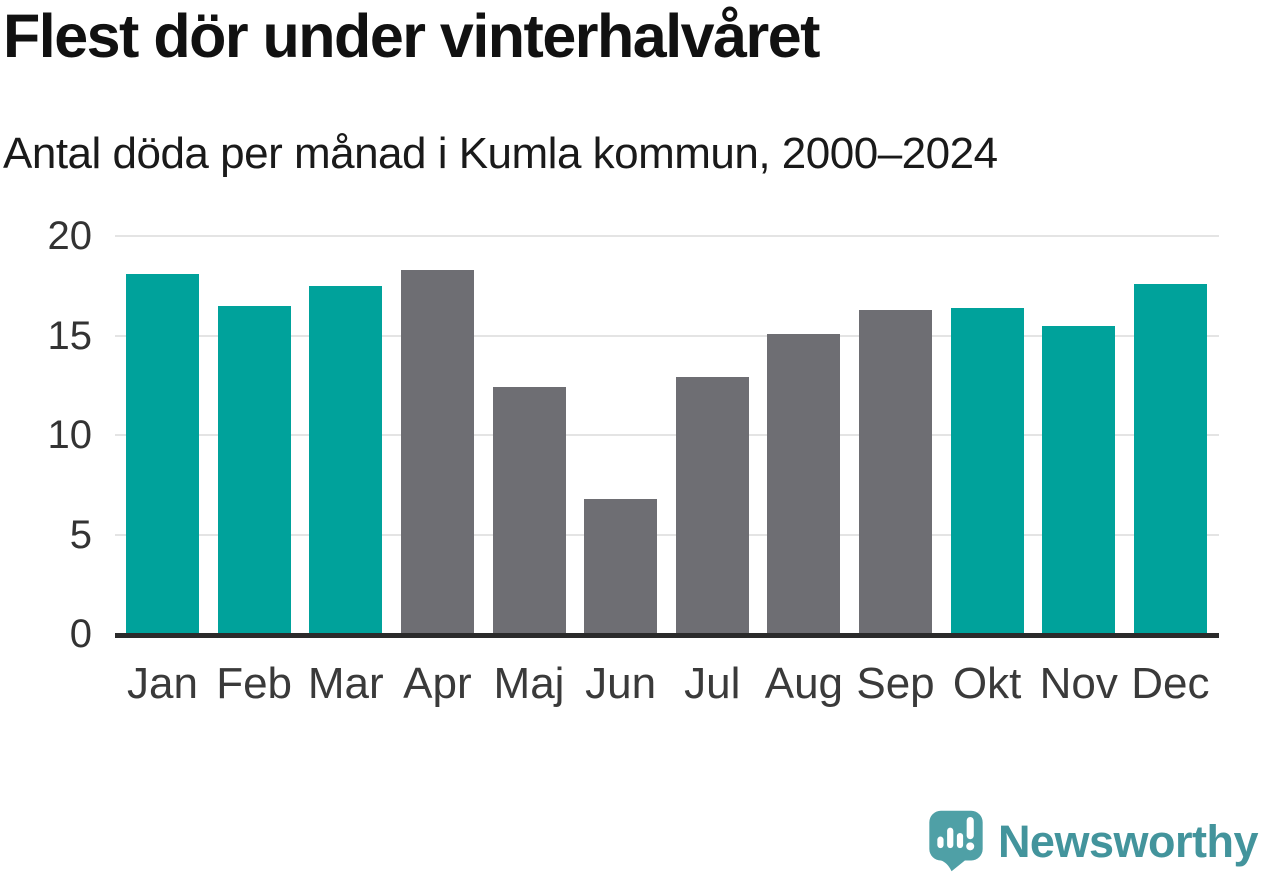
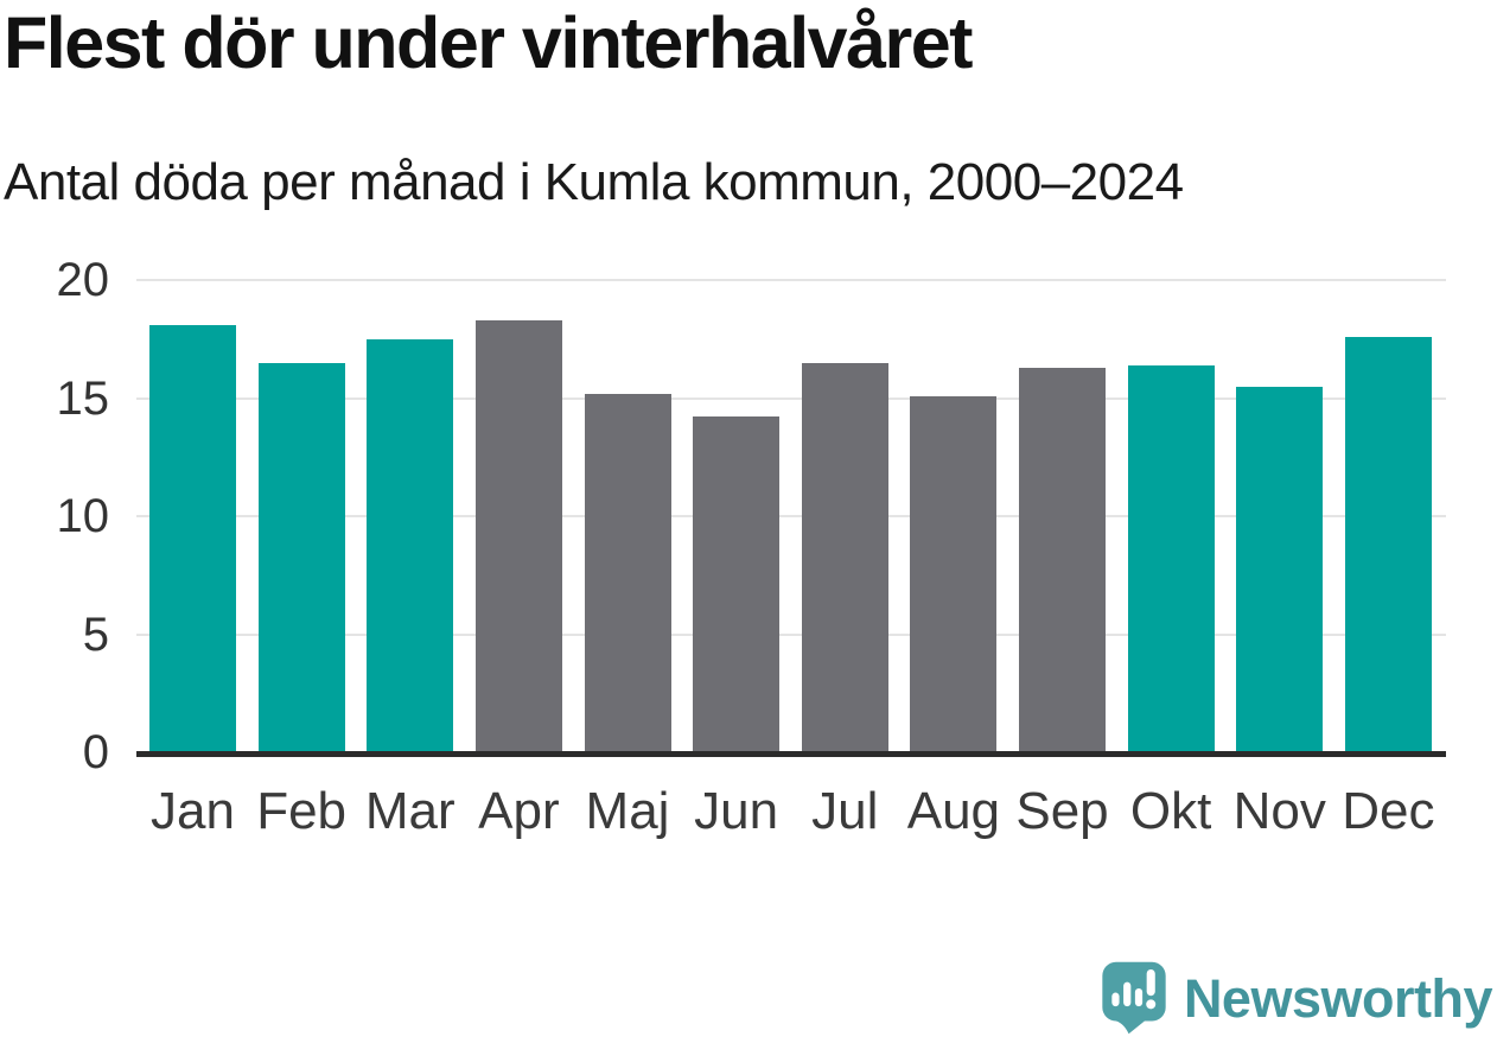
Maj: 12.4 -> 15.2
Jun: 6.8 -> 14.2
Jul: 12.9 -> 16.5
